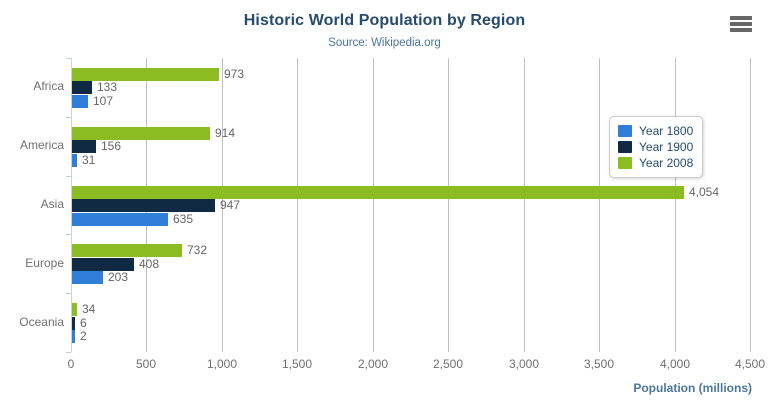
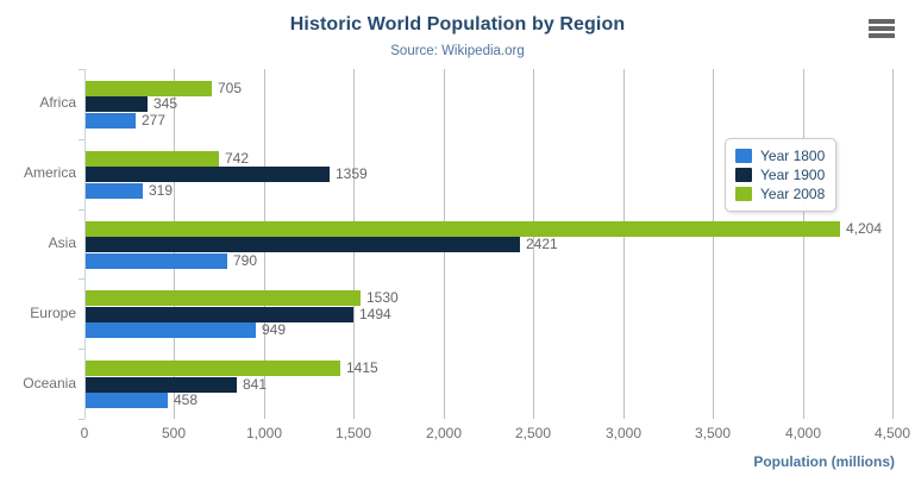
Year 1800/Africa: 107 -> 277
Year 1900/Africa: 133 -> 345
Year 2008/Africa: 973 -> 705
Year 1800/America: 31 -> 319
Year 1900/America: 156 -> 1359
Year 2008/America: 914 -> 742
Year 1800/Asia: 635 -> 790
Year 1900/Asia: 947 -> 2421
Year 2008/Asia: 4,054 -> 4,204
Year 1800/Europe: 203 -> 949
Year 1900/Europe: 408 -> 1494
Year 2008/Europe: 732 -> 1530
Year 1800/Oceania: 2 -> 458
Year 1900/Oceania: 6 -> 841
Year 2008/Oceania: 34 -> 1415
